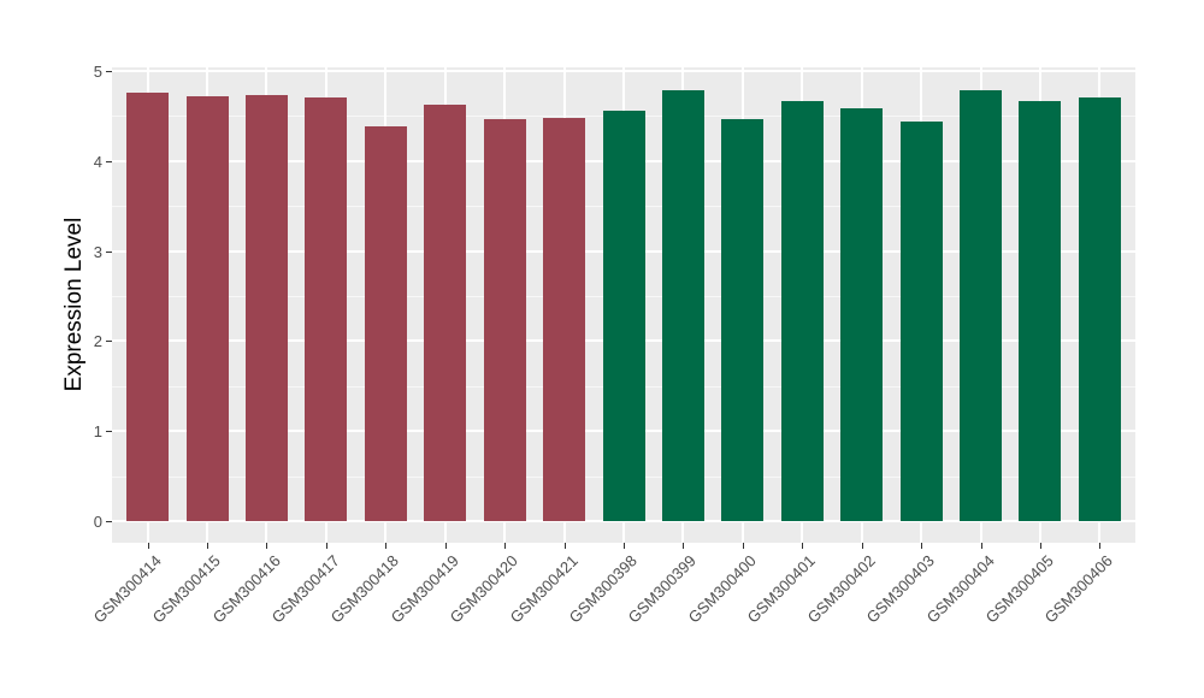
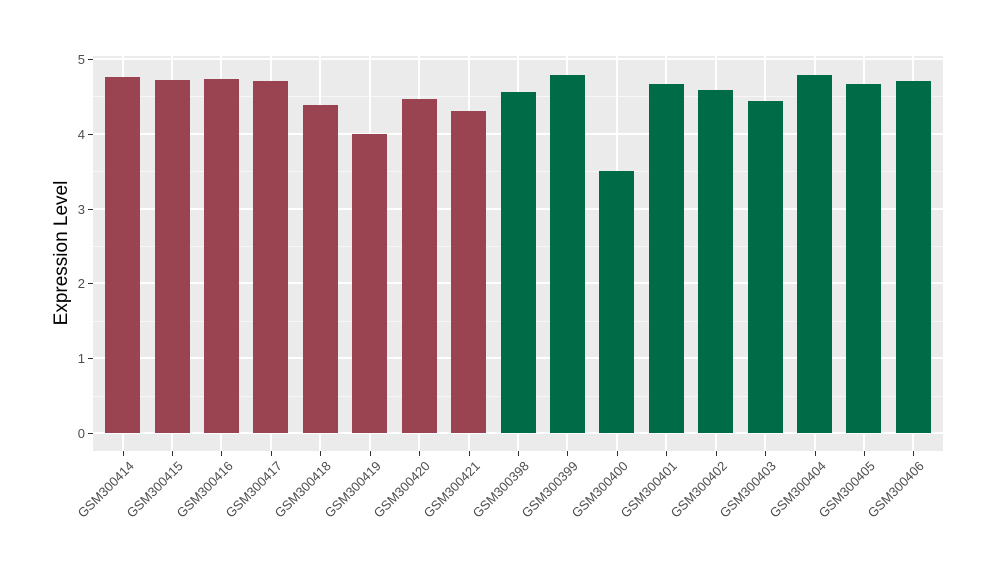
GSM300419: 4.6 -> 4.0
GSM300421: 4.5 -> 4.3
GSM300400: 4.5 -> 3.5
